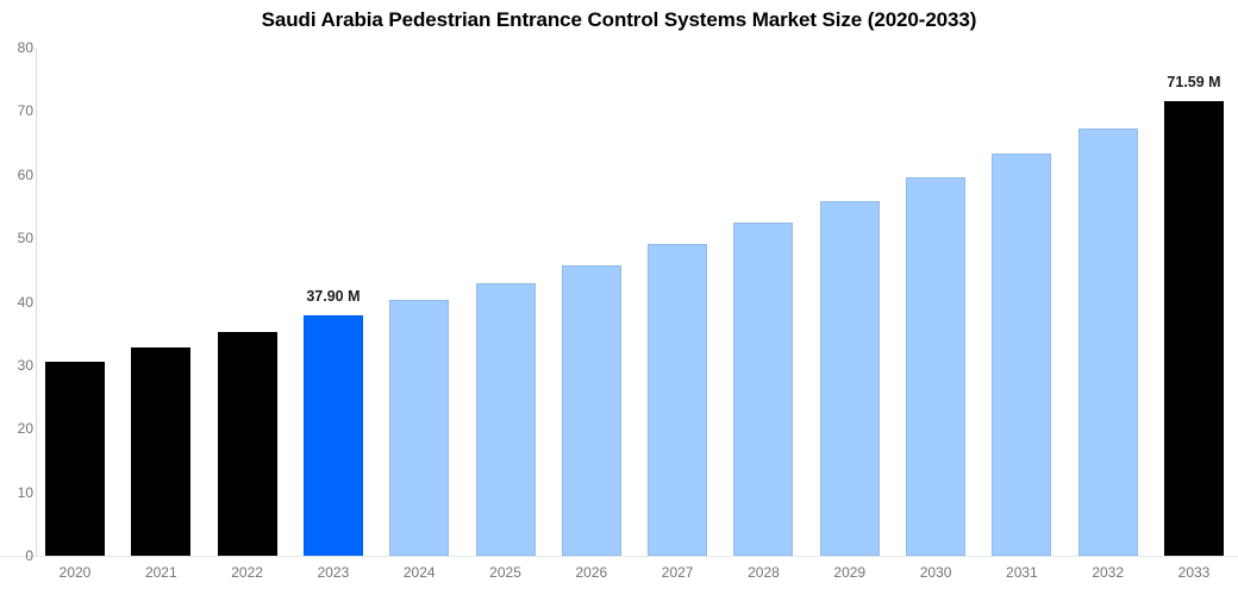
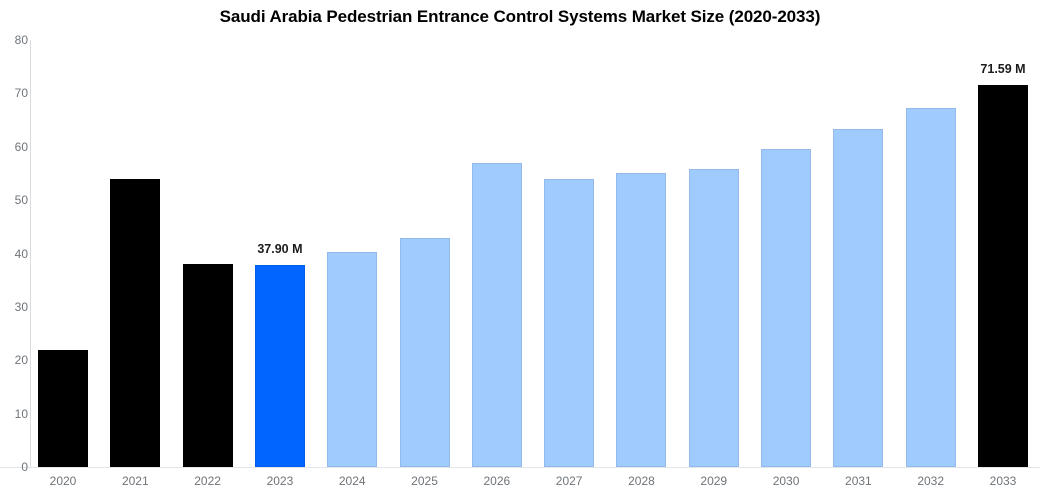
2020: 30 -> 22
2021: 33 -> 54
2022: 35 -> 38
2026: 46 -> 57
2027: 49 -> 54
2028: 52 -> 55
